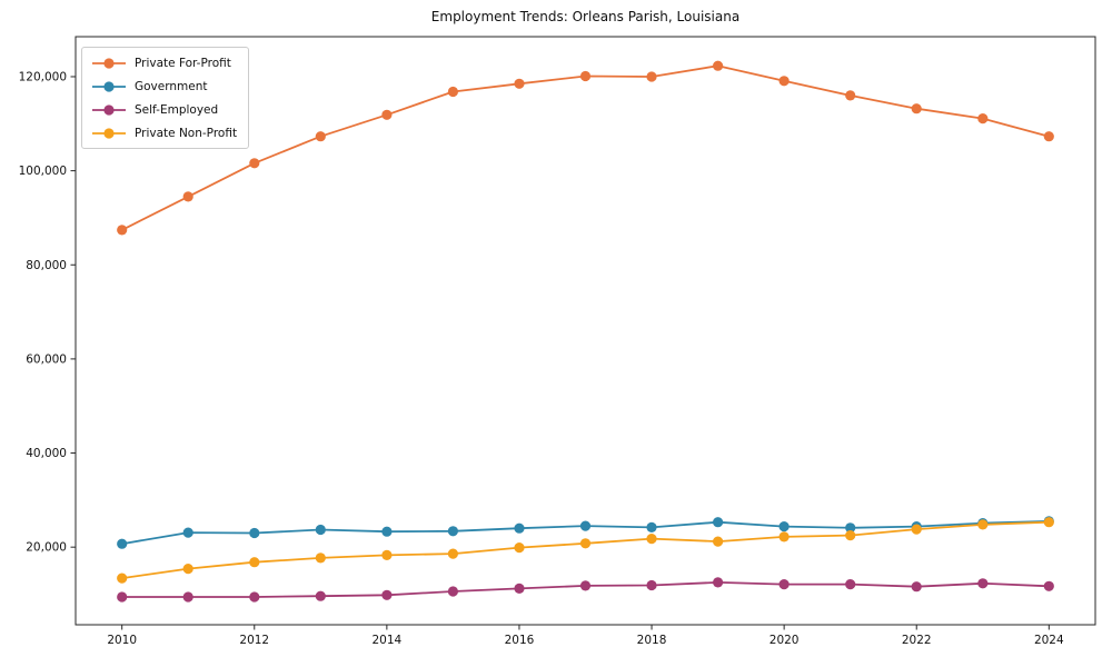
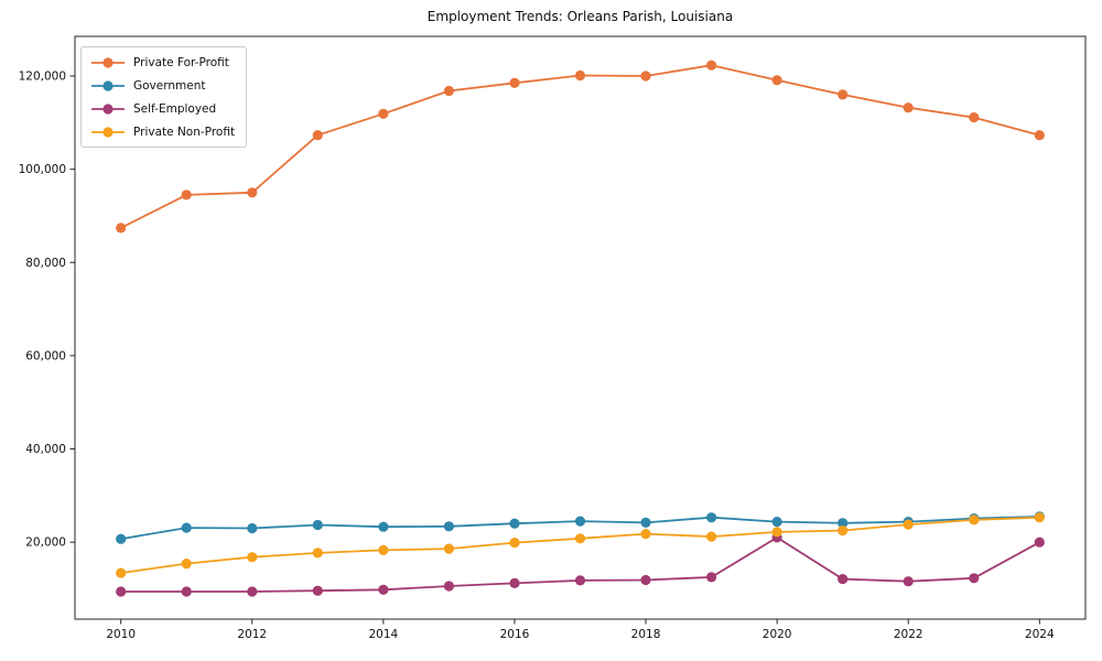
Private For-Profit/2012: 102000 -> 95000
Self-Employed/2020: 12000 -> 21000
Self-Employed/2024: 12000 -> 20000
